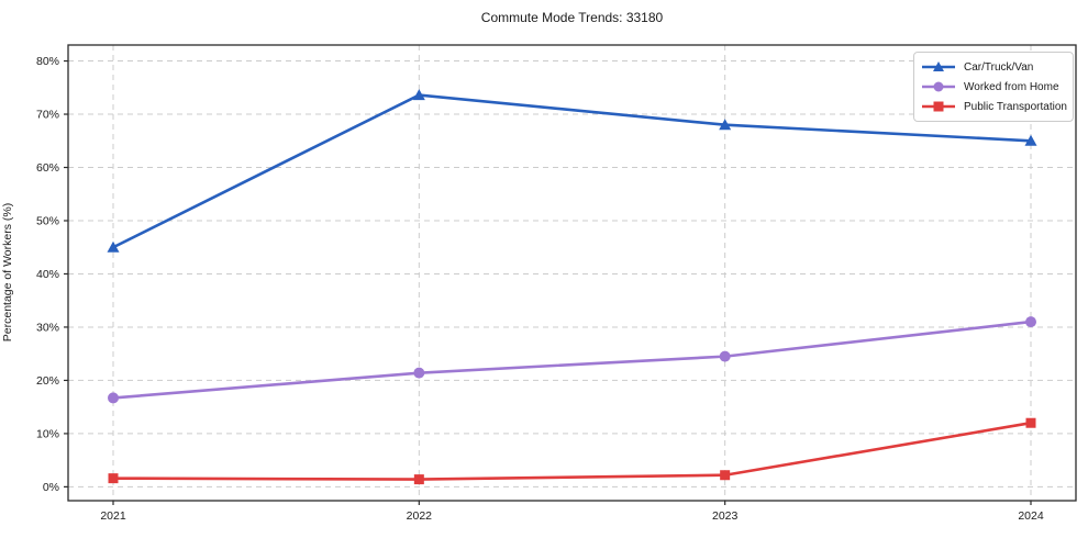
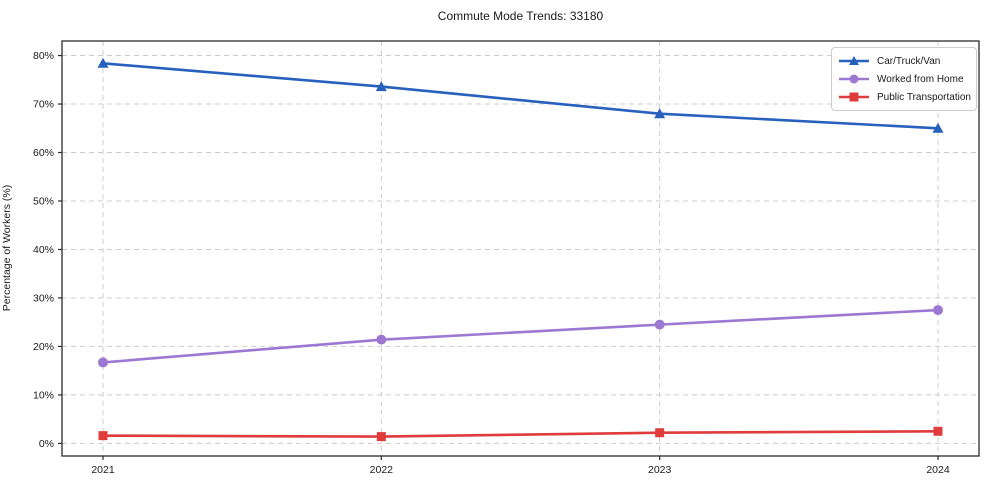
Car/Truck/Van/2021: 45% -> 78%
Worked from Home/2024: 31% -> 28%
Public Transportation/2024: 12% -> 2%
